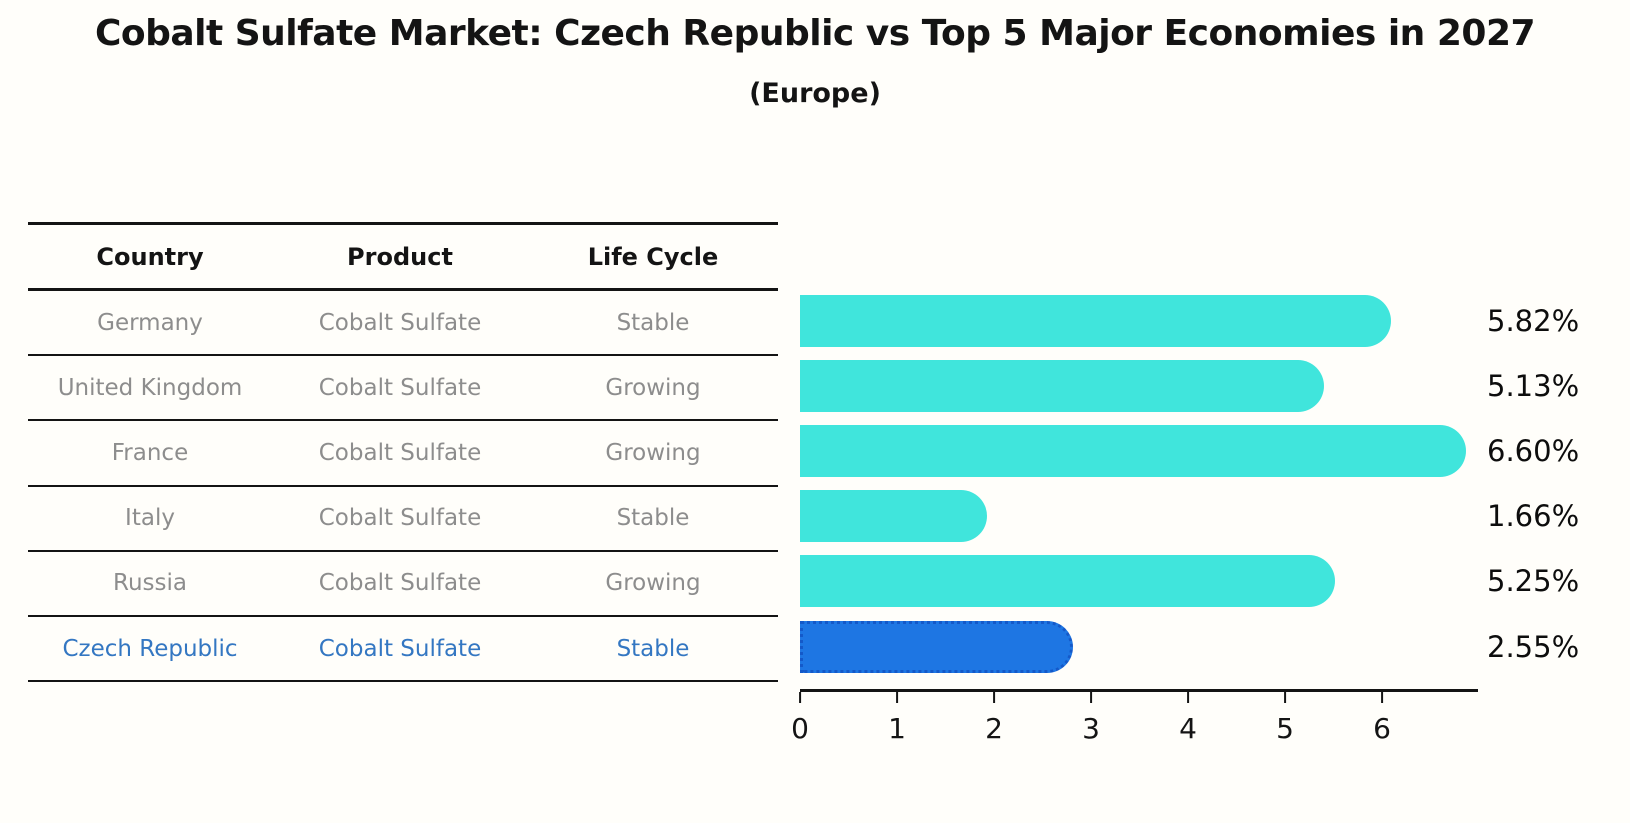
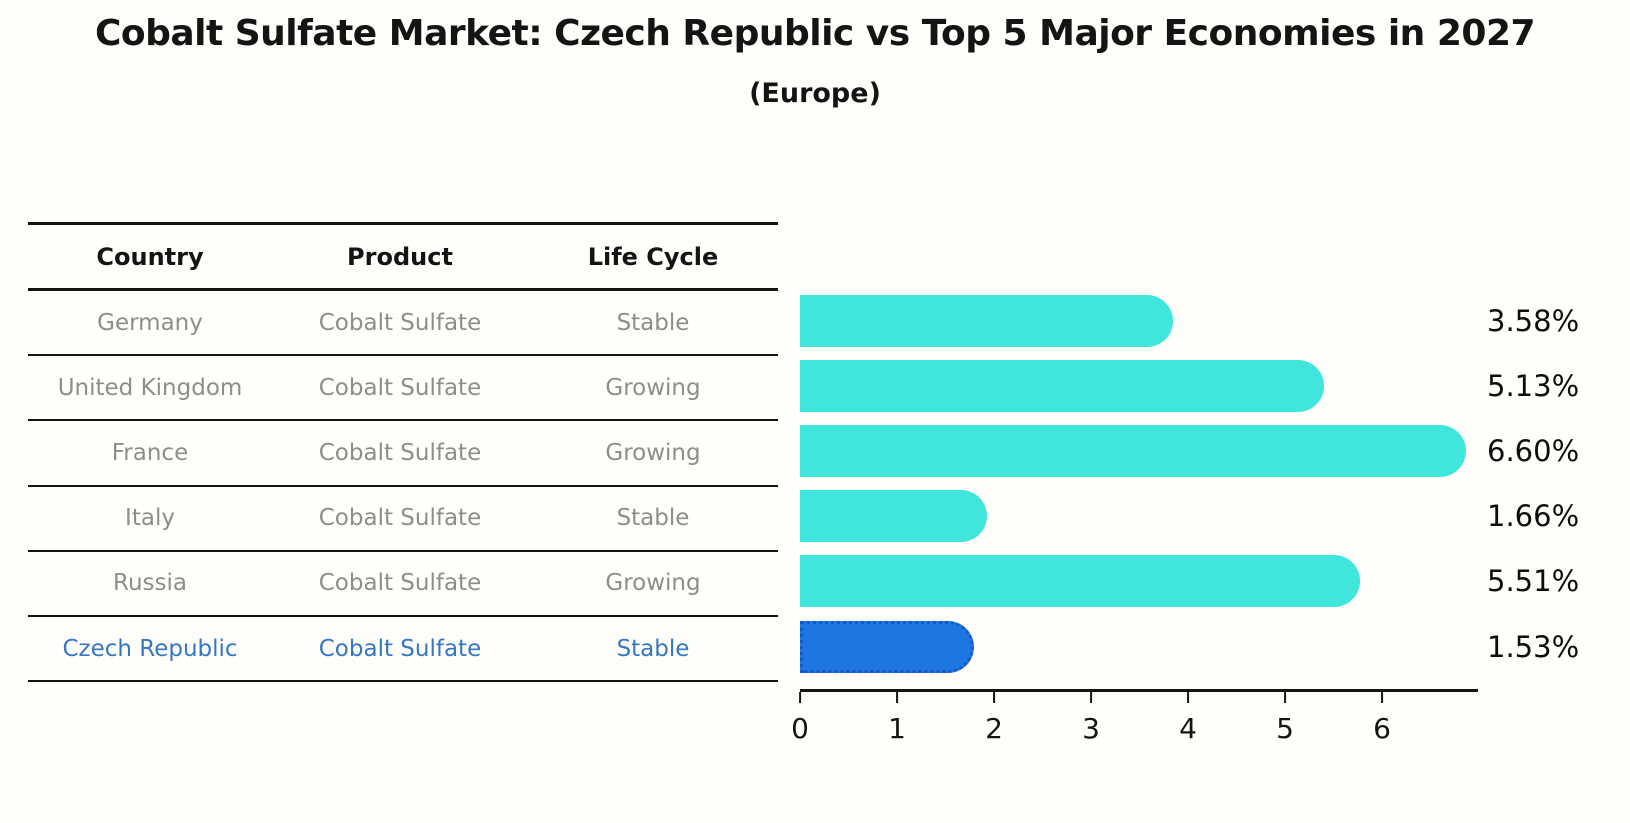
Germany: 5.82% -> 3.58%
Russia: 5.25% -> 5.51%
Czech Republic: 2.55% -> 1.53%
